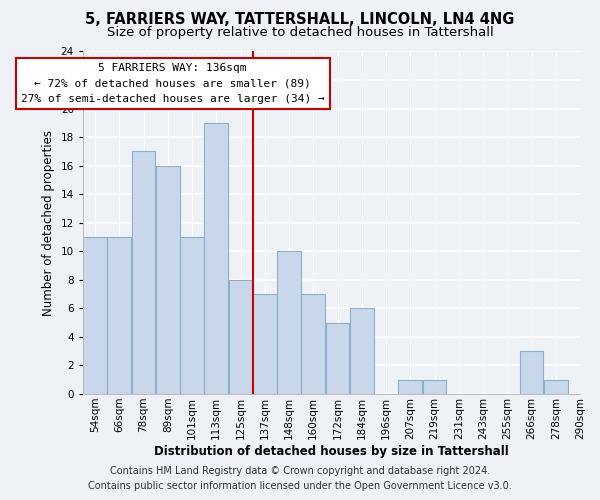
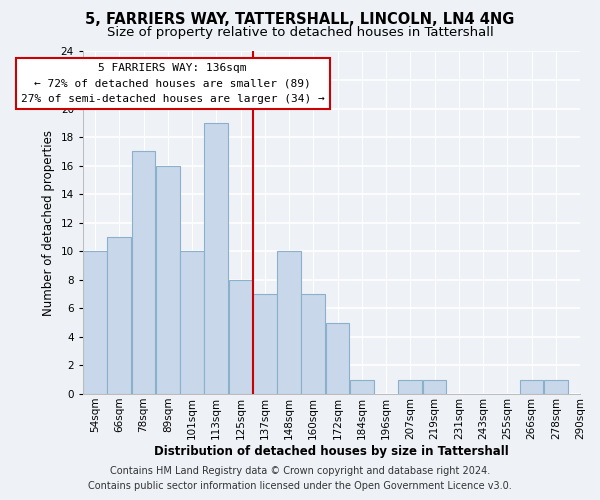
54sqm: 11 -> 10
101sqm: 11 -> 10
184sqm: 6 -> 1
266sqm: 3 -> 1
